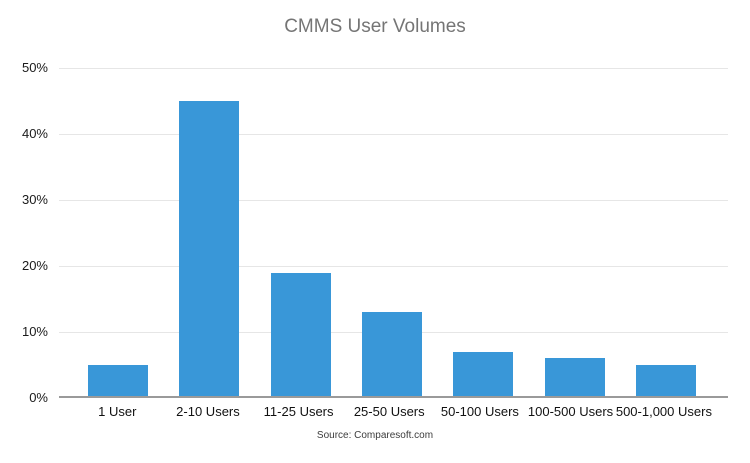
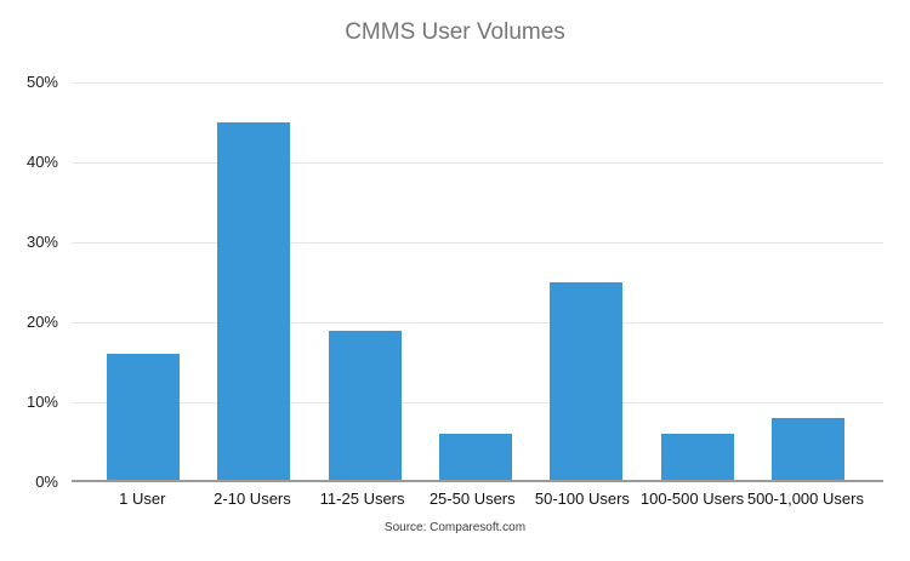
1 User: 5% -> 16%
25-50 Users: 13% -> 6%
50-100 Users: 7% -> 25%
500-1,000 Users: 5% -> 8%
